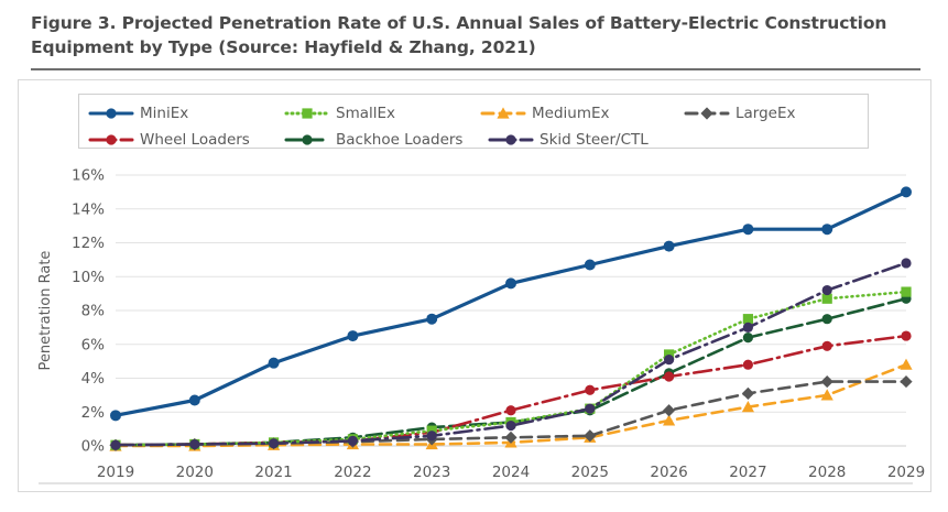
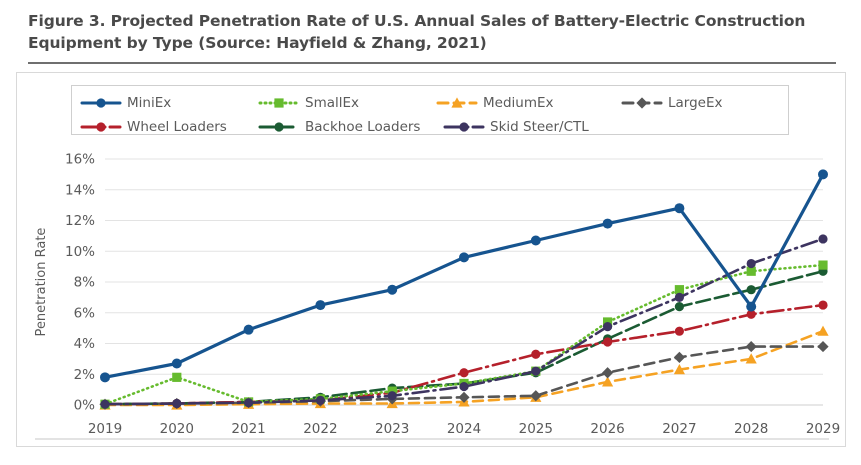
SmallEx/2020: 0.1% -> 1.8%
MiniEx/2028: 12.8% -> 6.4%
